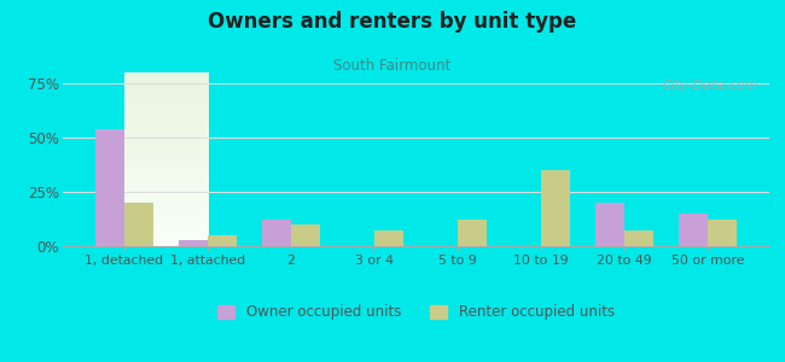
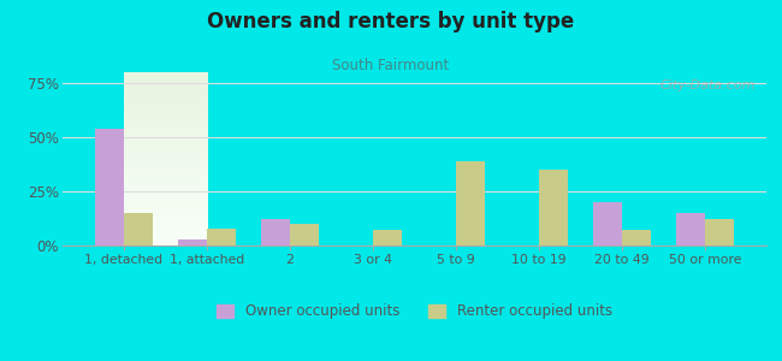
Renter occupied units/1, detached: 20% -> 15%
Renter occupied units/1, attached: 5% -> 8%
Renter occupied units/5 to 9: 12% -> 39%
